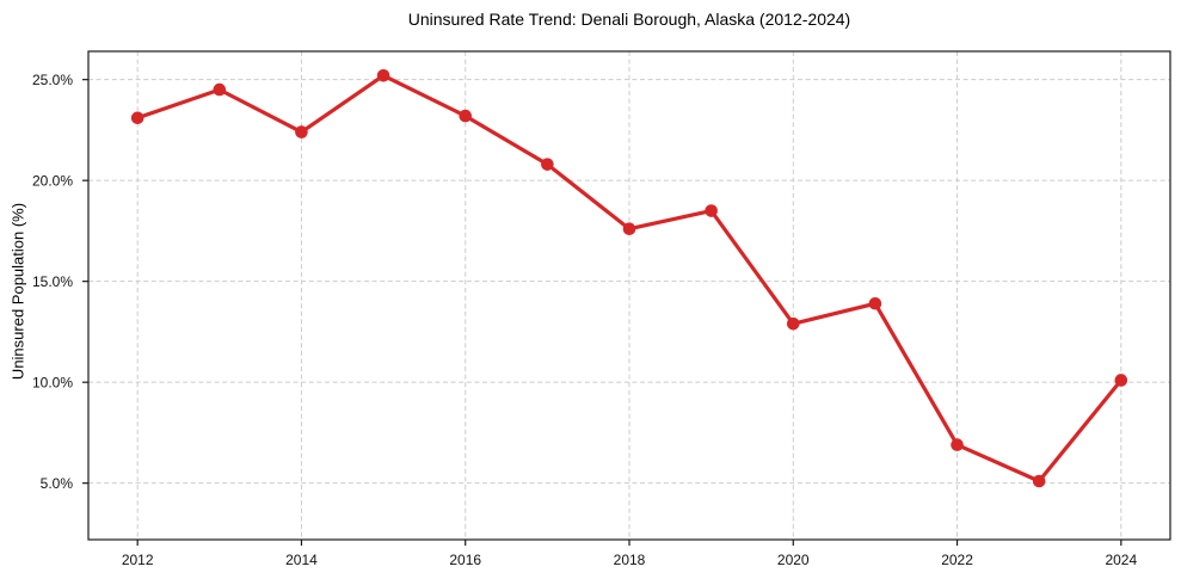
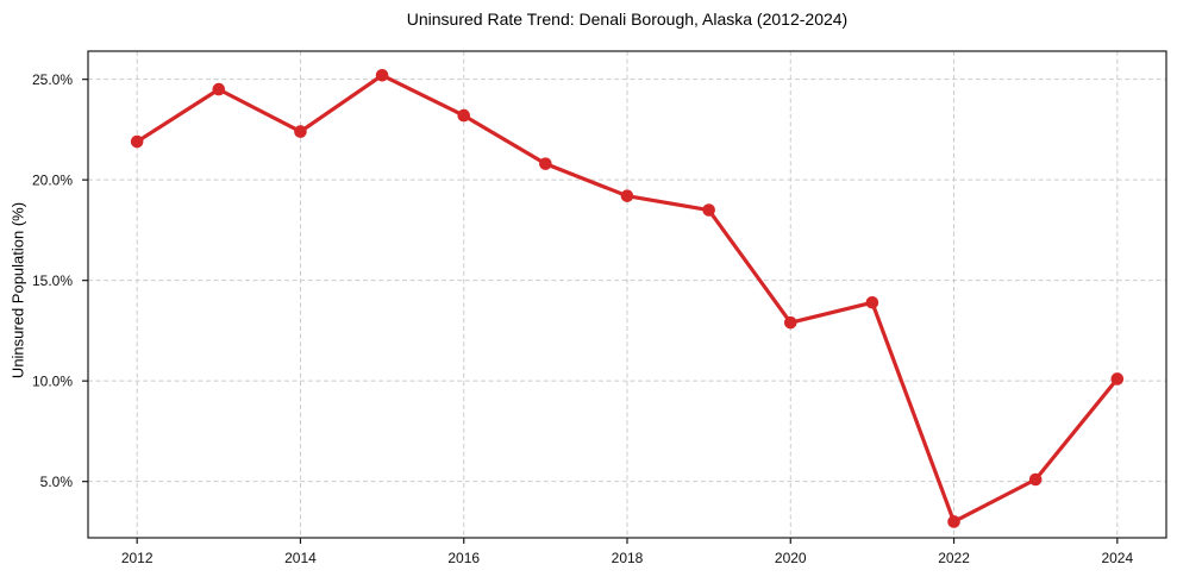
2012: 23.1% -> 21.9%
2018: 17.6% -> 19.2%
2022: 6.9% -> 3.0%
